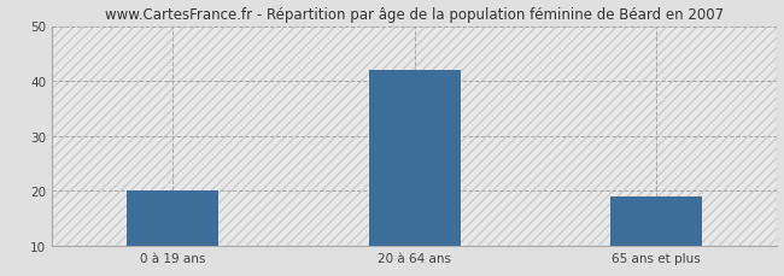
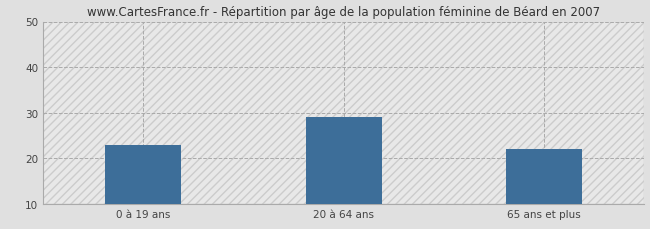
0 à 19 ans: 20 -> 23
20 à 64 ans: 42 -> 29
65 ans et plus: 19 -> 22
